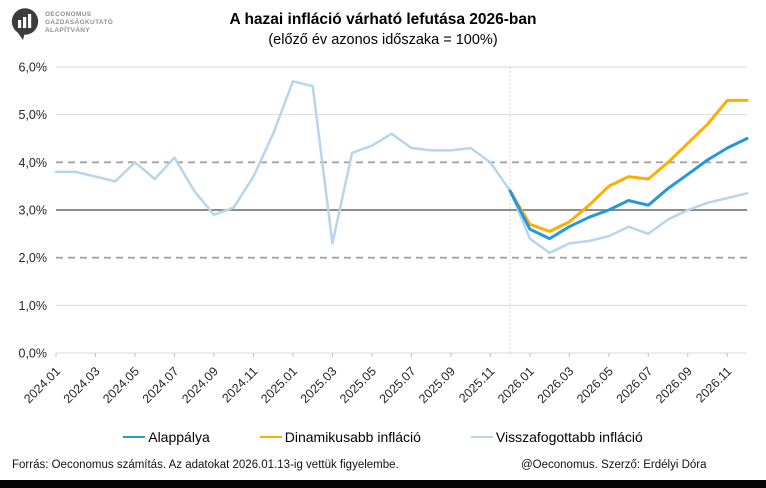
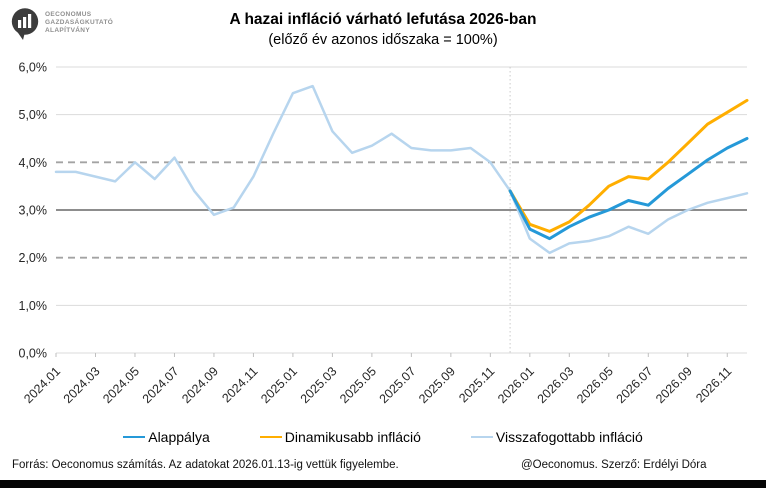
Visszafogottabb infláció/2025.01: 5,7% -> 5,5%
Visszafogottabb infláció/2025.03: 2,3% -> 4,7%
Dinamikusabb infláció/2026.11: 5,3% -> 5,0%
